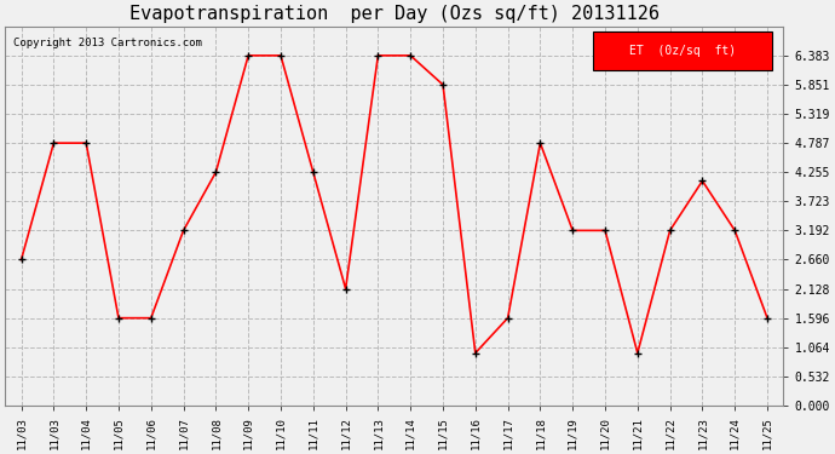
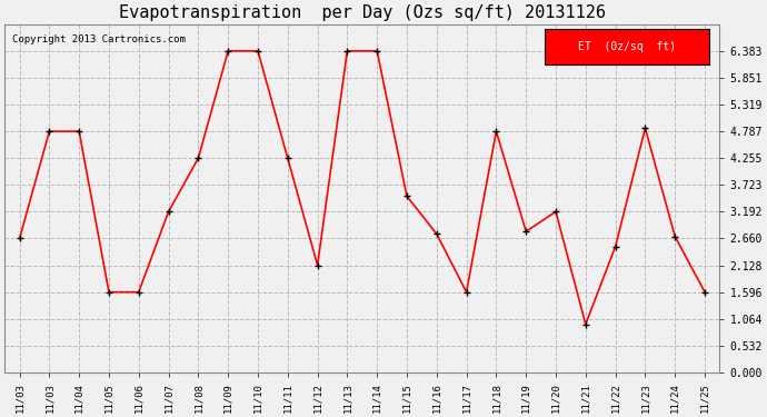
11/15: 5.85 -> 3.50
11/16: 0.96 -> 2.75
11/19: 3.19 -> 2.80
11/22: 3.19 -> 2.50
11/23: 4.10 -> 4.85
11/24: 3.19 -> 2.70
